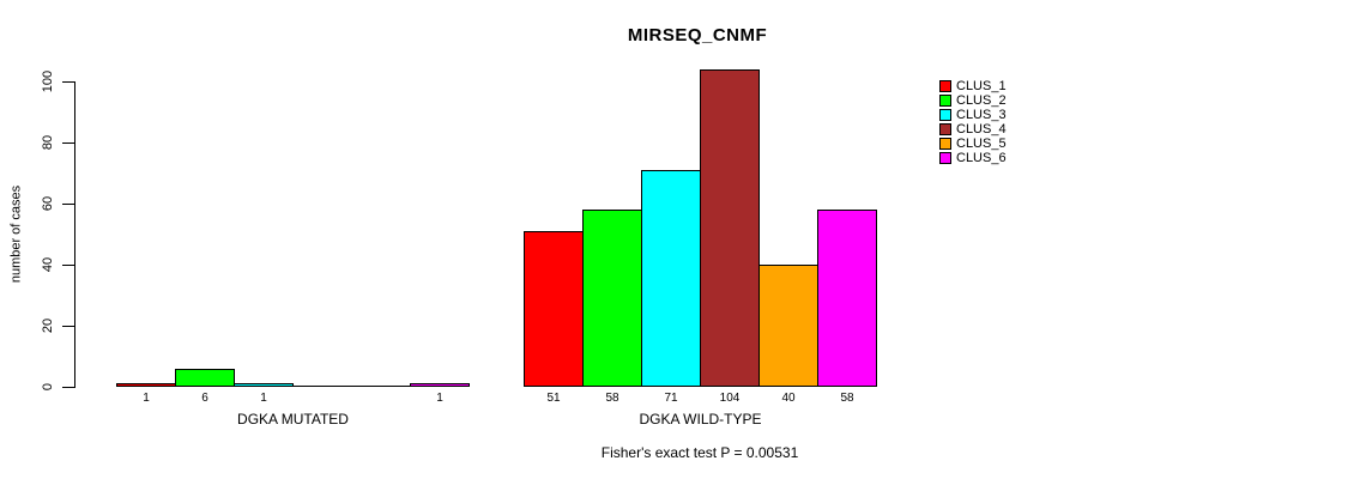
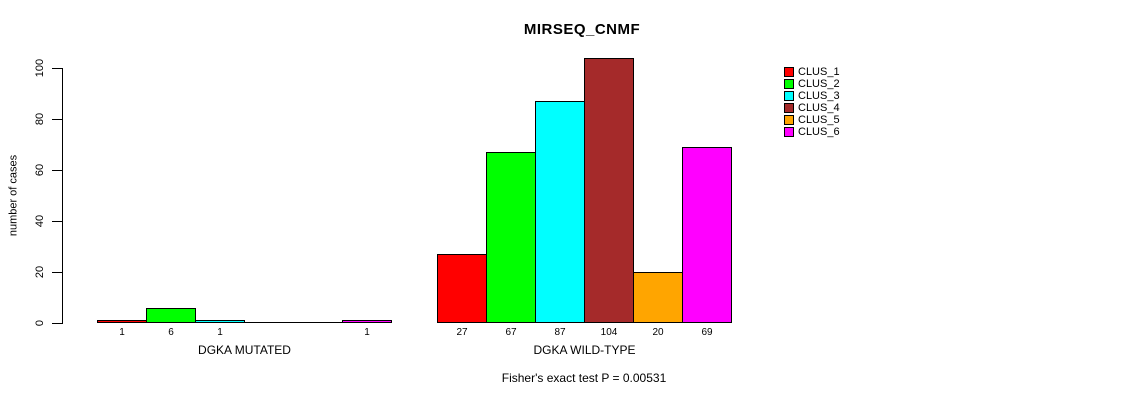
CLUS_1/DGKA WILD-TYPE: 51 -> 27
CLUS_2/DGKA WILD-TYPE: 58 -> 67
CLUS_3/DGKA WILD-TYPE: 71 -> 87
CLUS_5/DGKA WILD-TYPE: 40 -> 20
CLUS_6/DGKA WILD-TYPE: 58 -> 69
